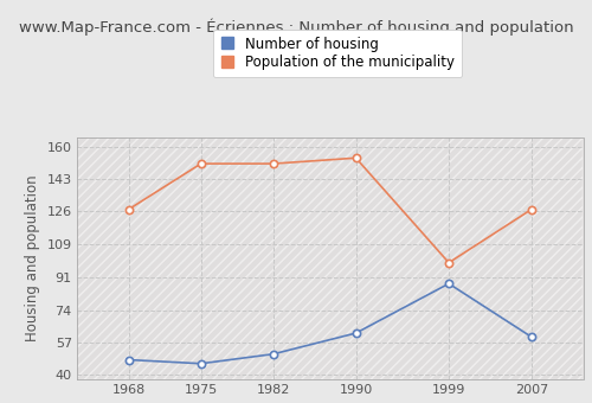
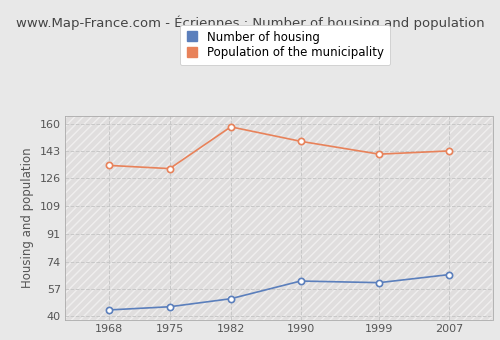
Number of housing/1968: 48 -> 44
Population of the municipality/1968: 127 -> 134
Population of the municipality/1975: 151 -> 132
Population of the municipality/1982: 151 -> 158
Population of the municipality/1990: 154 -> 149
Number of housing/1999: 88 -> 61
Population of the municipality/1999: 99 -> 141
Number of housing/2007: 60 -> 66
Population of the municipality/2007: 127 -> 143
